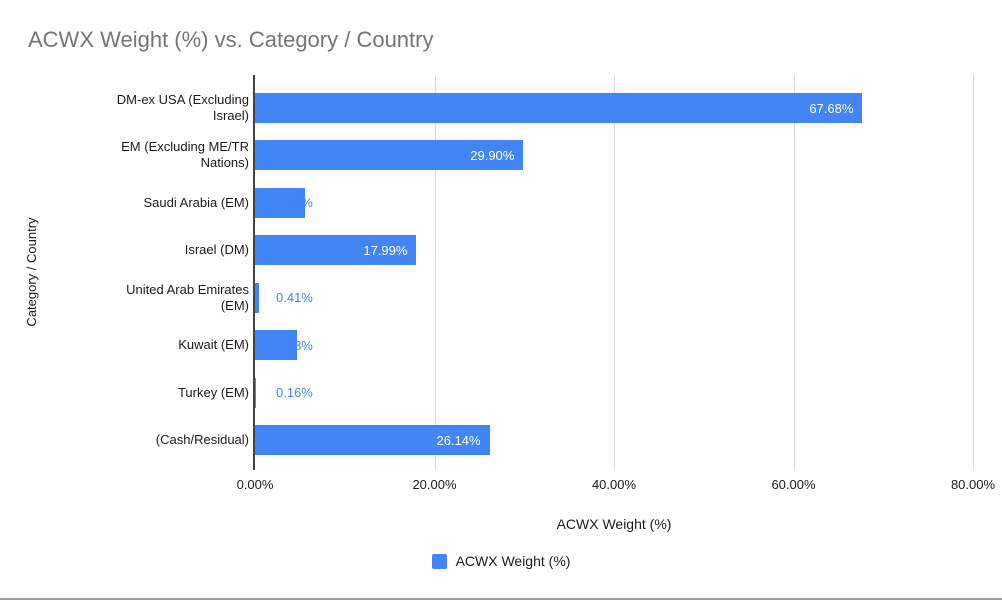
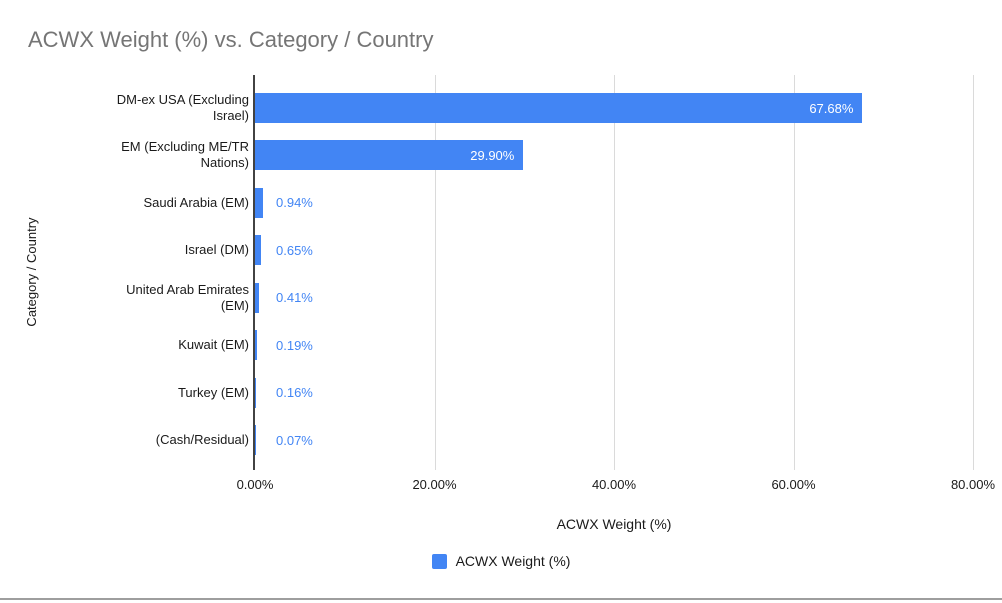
Saudi Arabia (EM): 5.54% -> 0.94%
Israel (DM): 17.99% -> 0.65%
Kuwait (EM): 4.68% -> 0.19%
(Cash/Residual): 26.14% -> 0.07%
